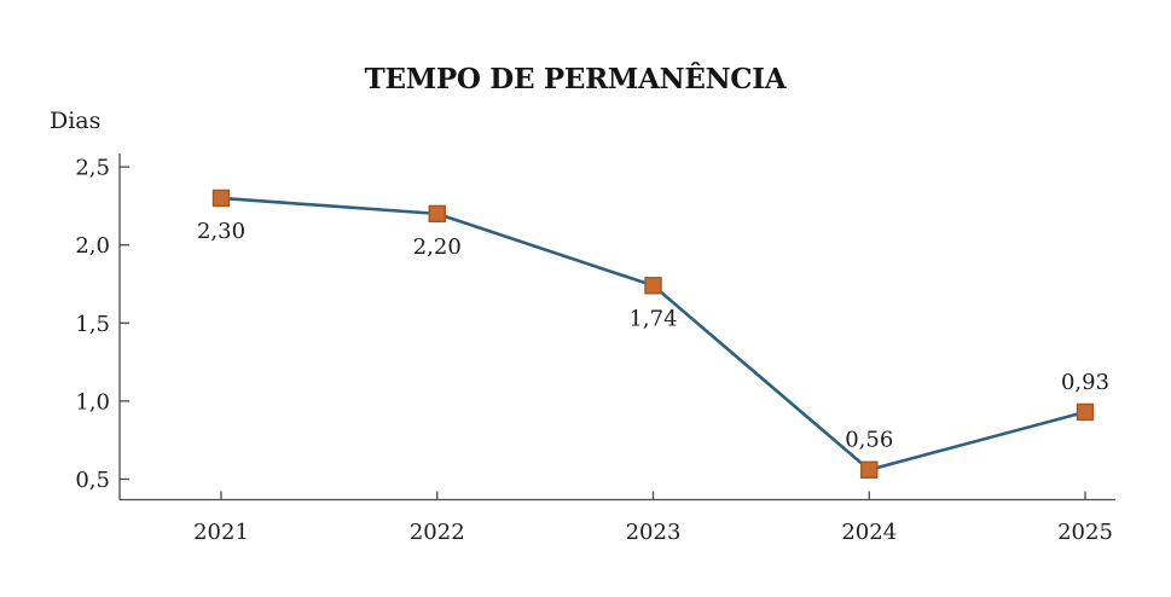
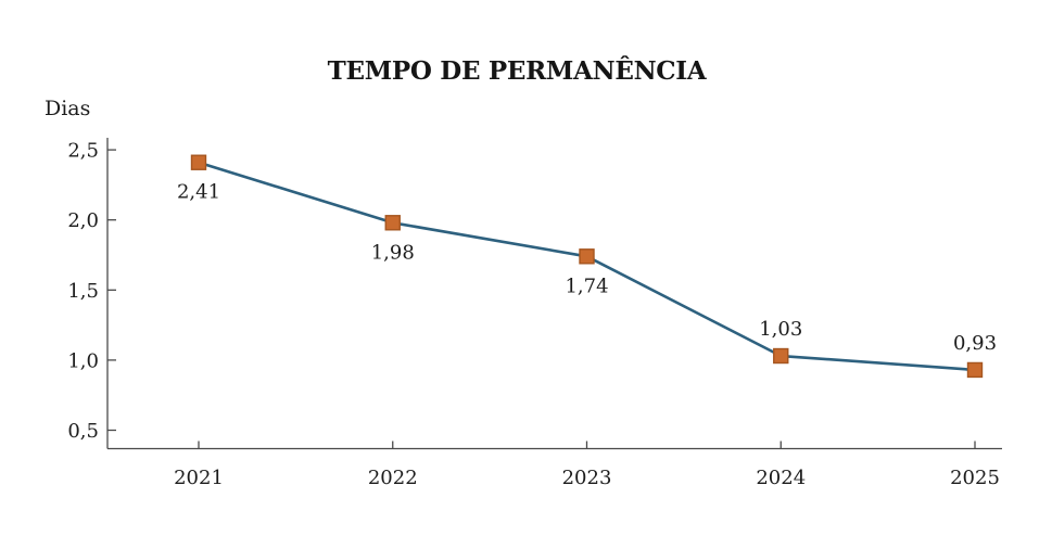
2021: 2,30 -> 2,41
2022: 2,20 -> 1,98
2024: 0,56 -> 1,03
